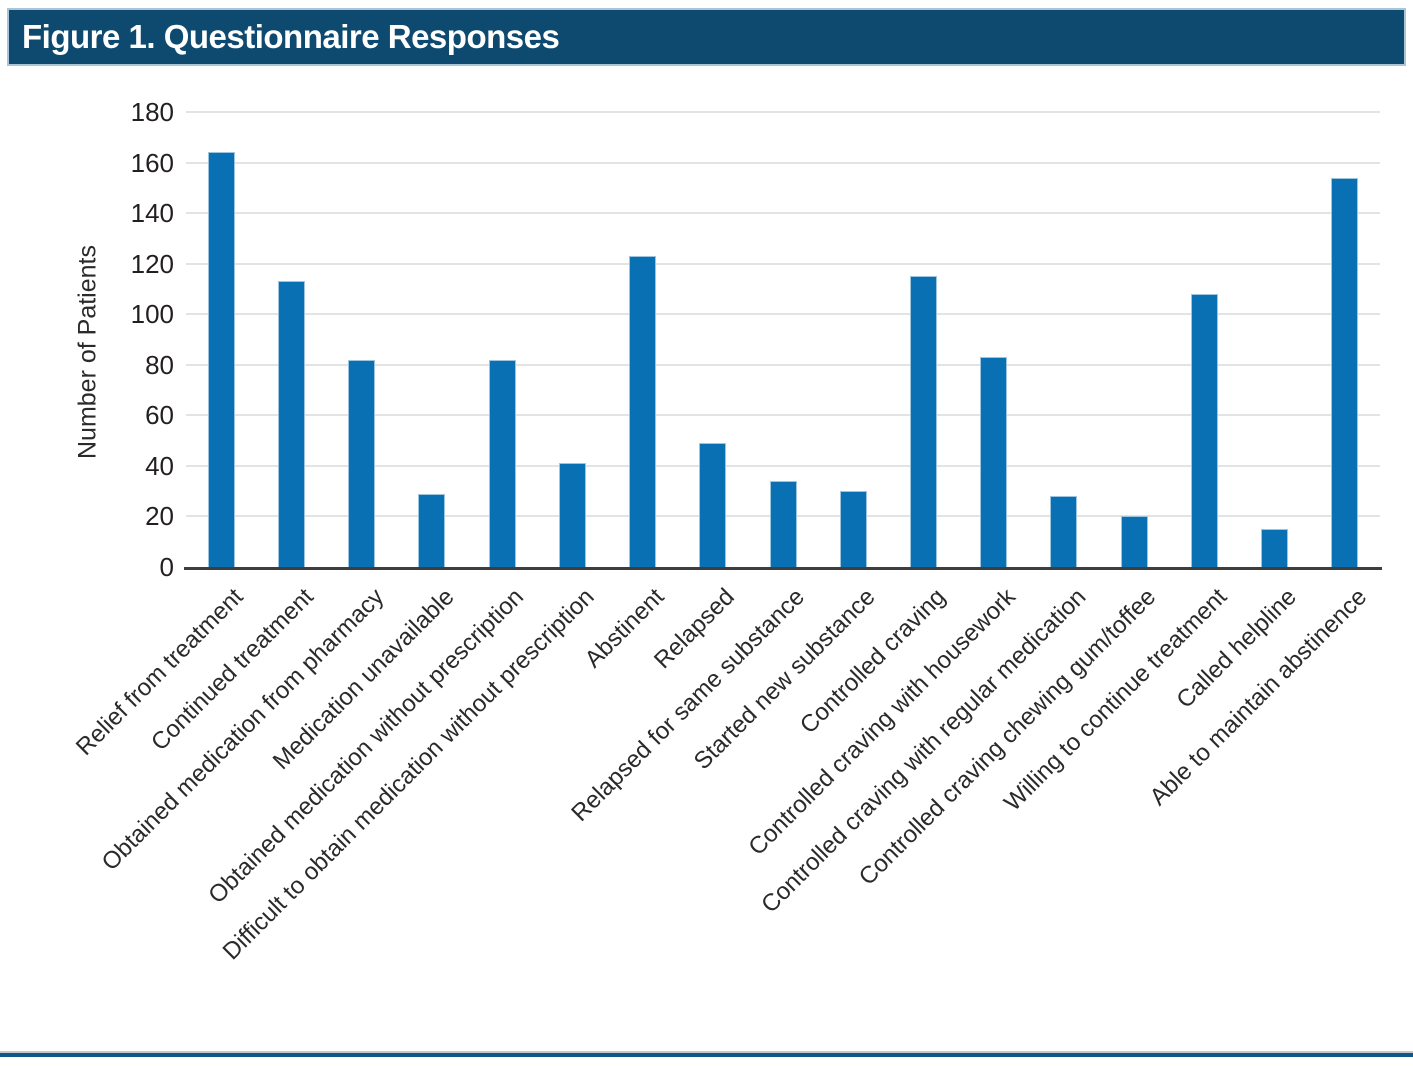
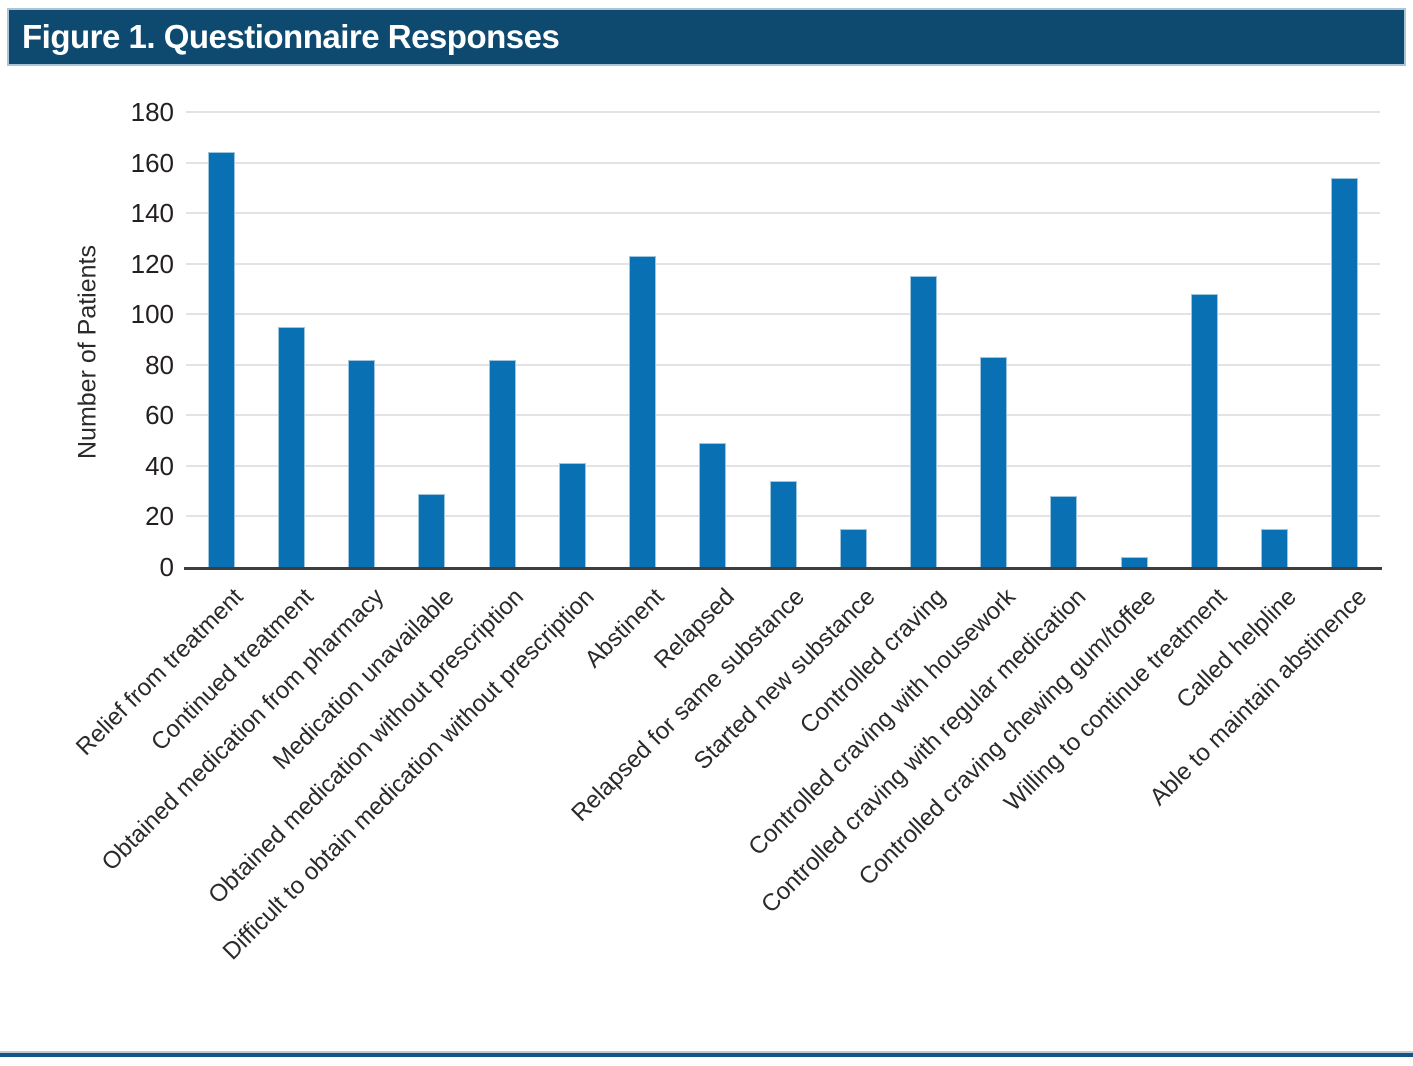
Continued treatment: 113 -> 95
Started new substance: 30 -> 15
Controlled craving chewing gum/toffee: 20 -> 4
